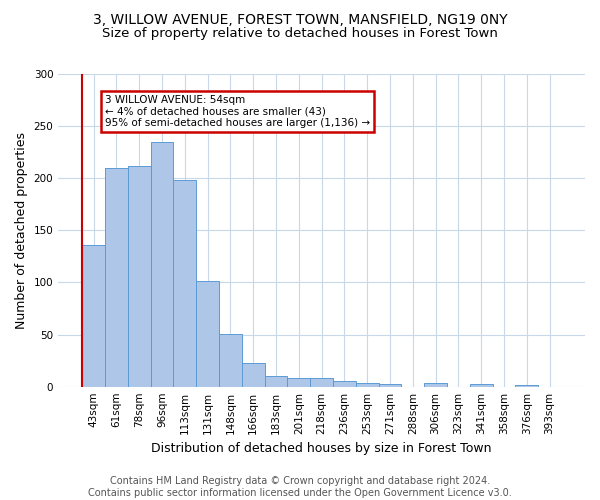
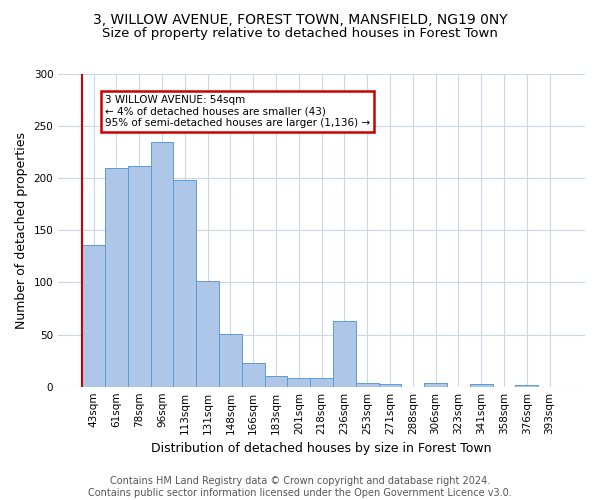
236sqm: 5 -> 63
